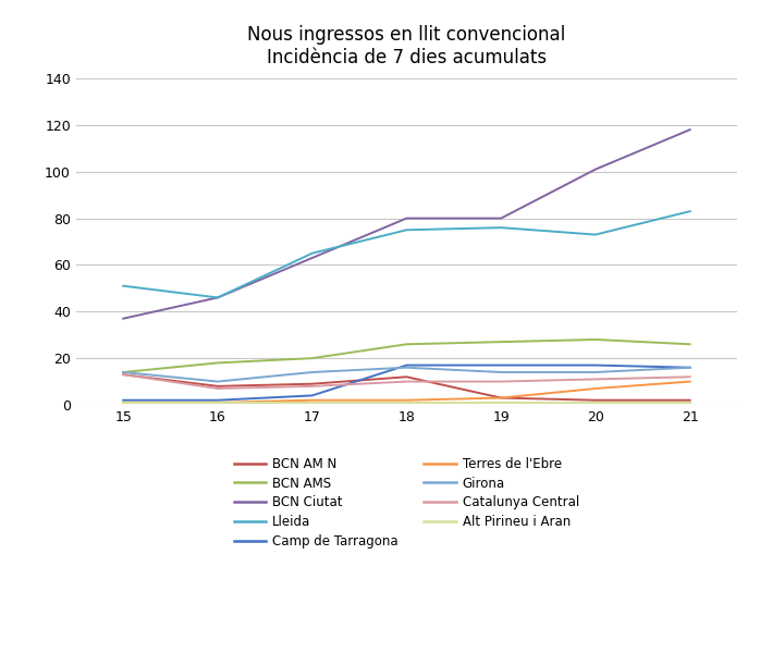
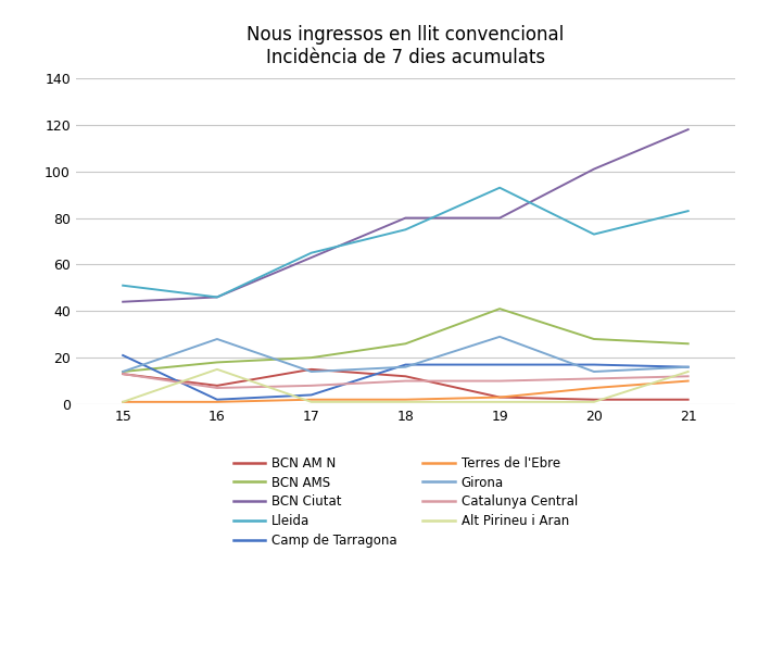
BCN Ciutat/15: 37 -> 44
Camp de Tarragona/15: 2 -> 21
Girona/16: 10 -> 28
Alt Pirineu i Aran/16: 1 -> 15
BCN AM N/17: 9 -> 15
BCN AMS/19: 27 -> 41
Lleida/19: 76 -> 93
Girona/19: 14 -> 29
Alt Pirineu i Aran/21: 1 -> 14
